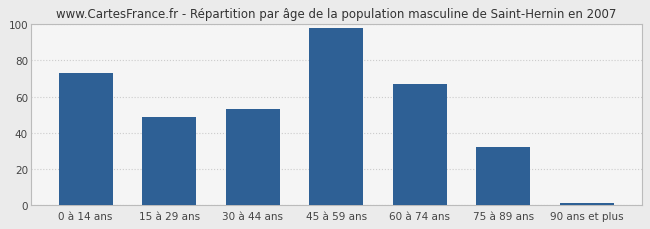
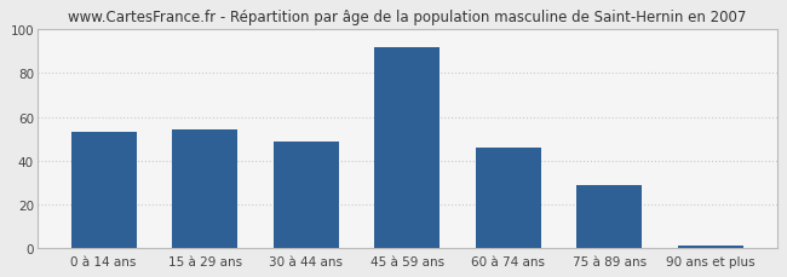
0 à 14 ans: 73 -> 53
15 à 29 ans: 49 -> 54
30 à 44 ans: 53 -> 49
45 à 59 ans: 98 -> 92
60 à 74 ans: 67 -> 46
75 à 89 ans: 32 -> 29
